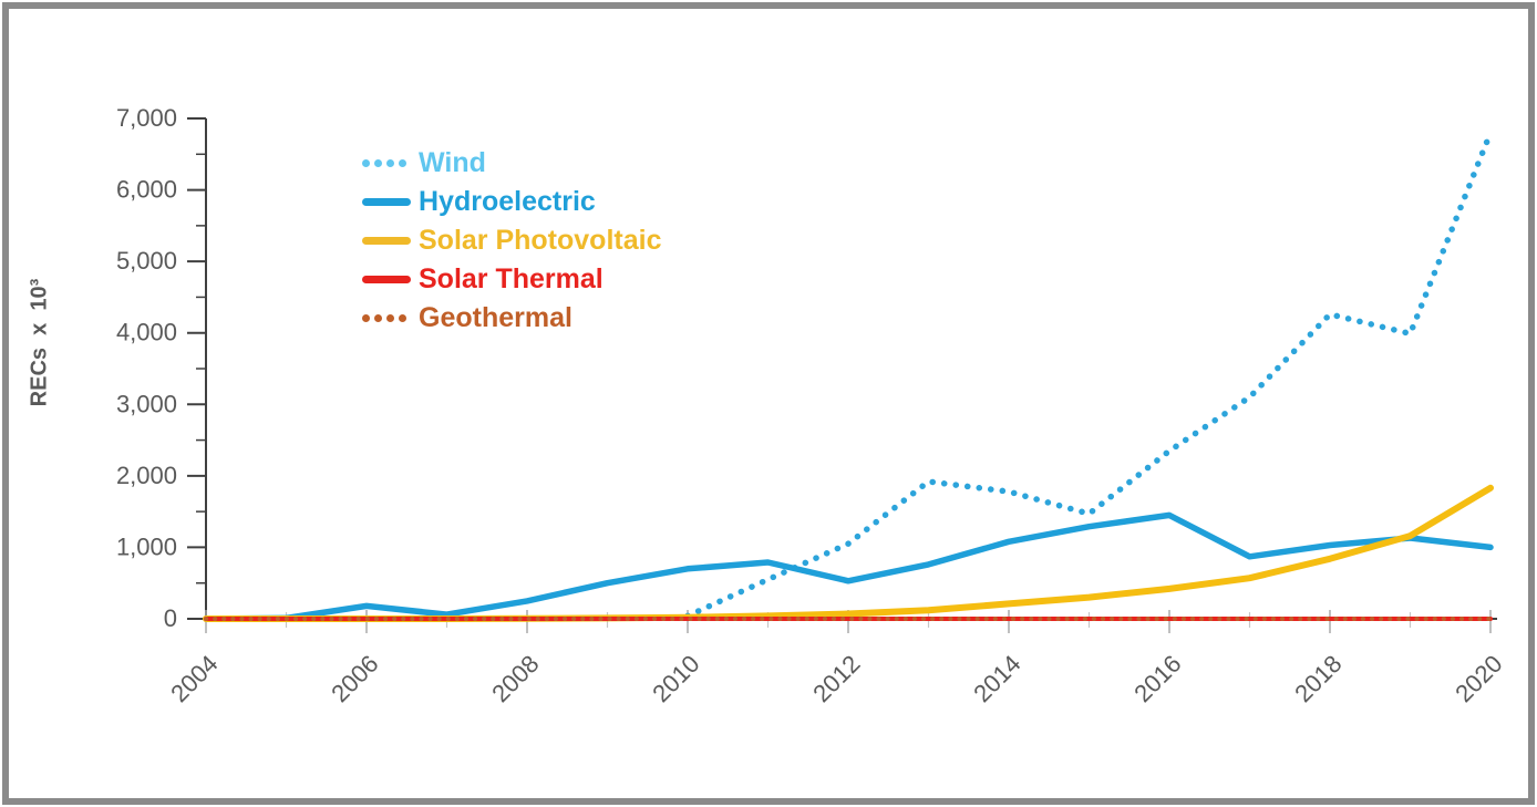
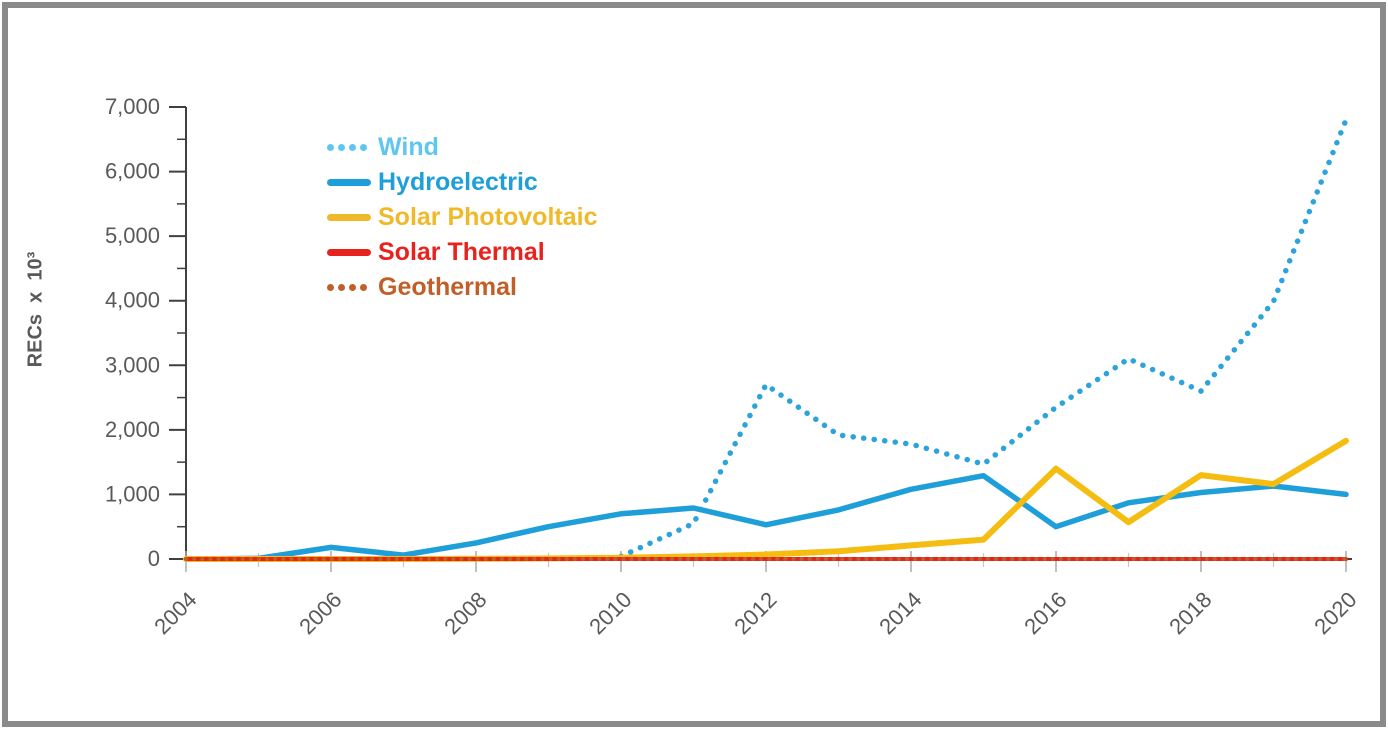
Wind/2012: 1000 -> 2700
Hydroelectric/2016: 1400 -> 500
Solar Photovoltaic/2016: 400 -> 1400
Wind/2018: 4300 -> 2600
Solar Photovoltaic/2018: 800 -> 1300
